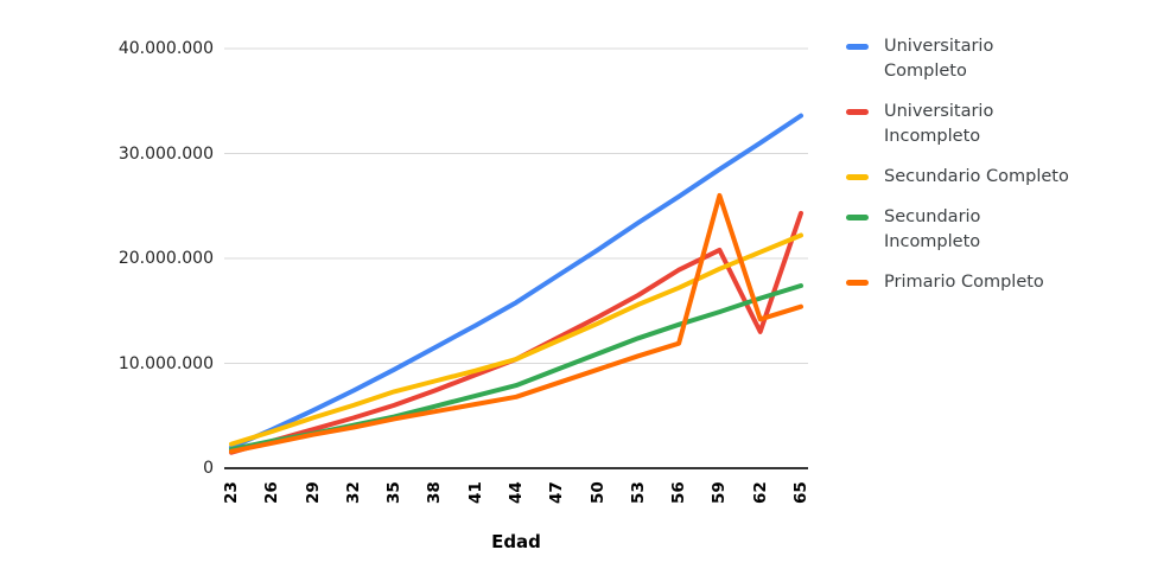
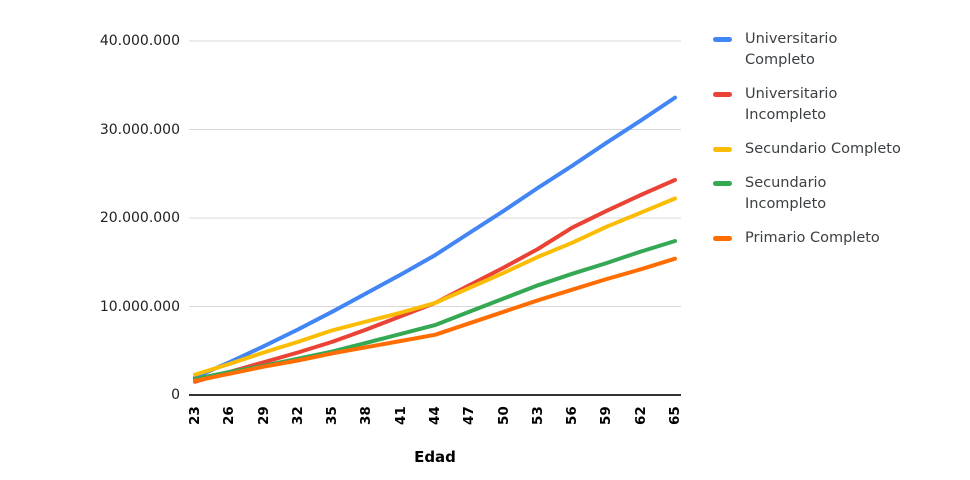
Primario Completo/59: 26000000 -> 13000000
Universitario Incompleto/62: 13000000 -> 23000000
